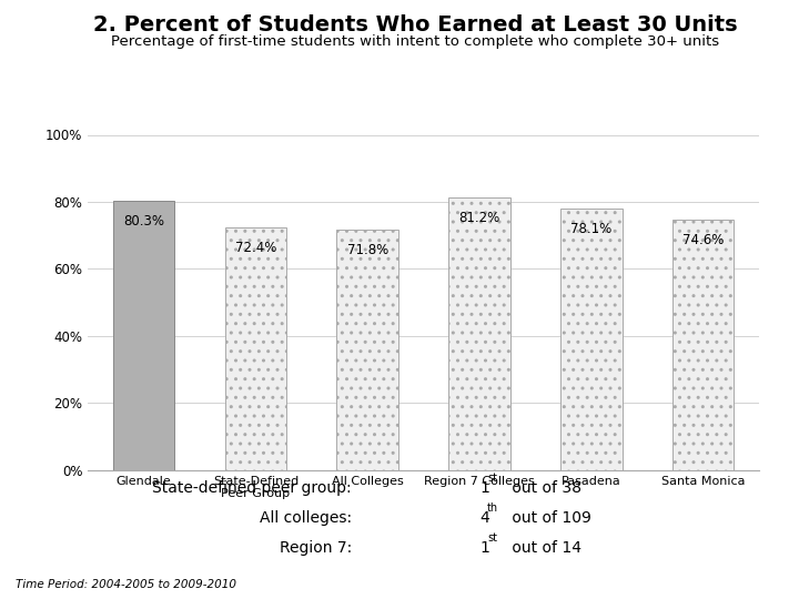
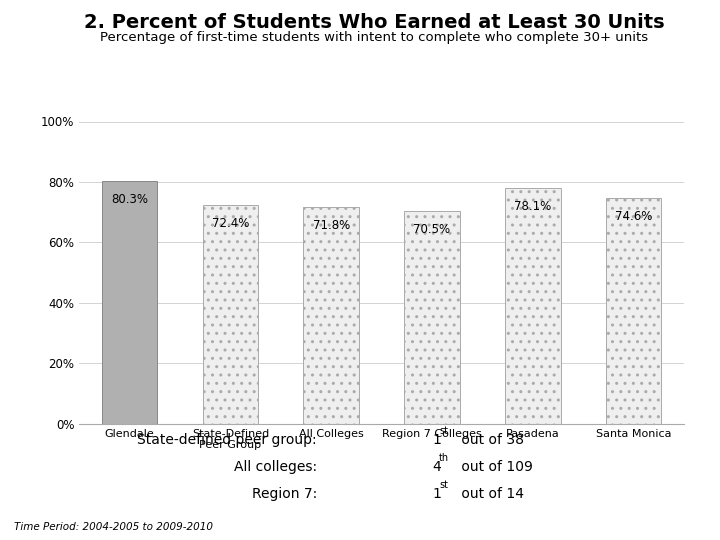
Region 7 Colleges: 81.2% -> 70.5%
